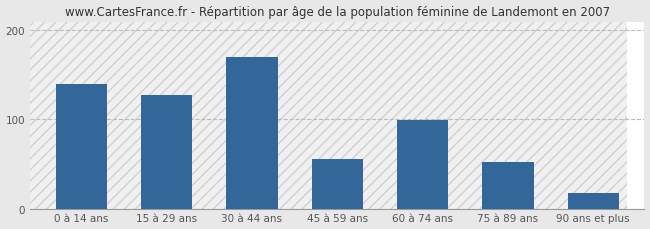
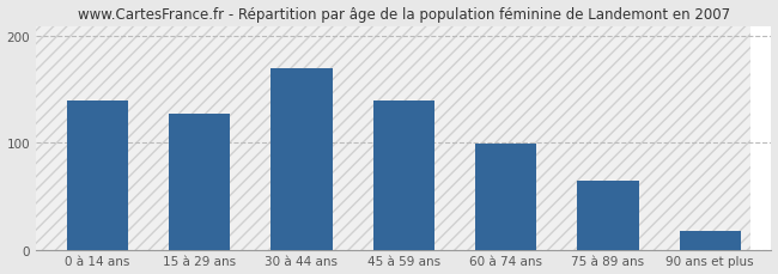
45 à 59 ans: 56 -> 140
75 à 89 ans: 52 -> 65
